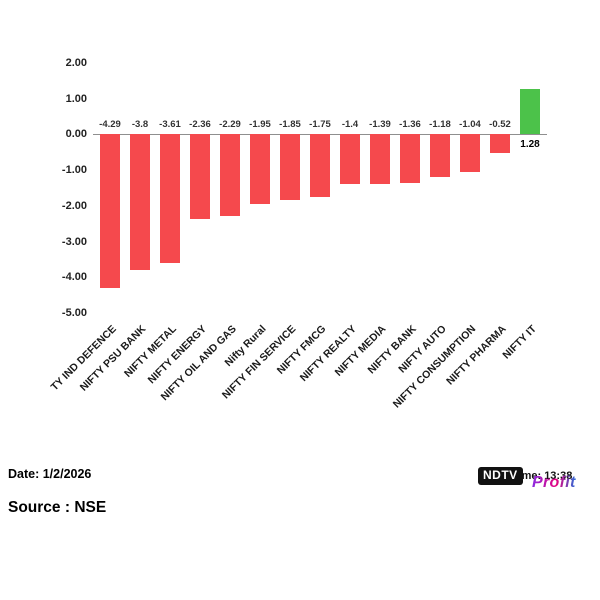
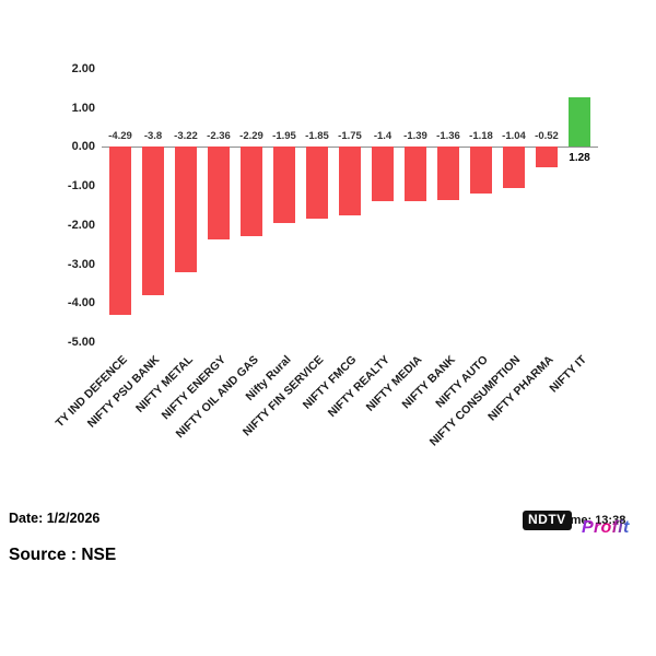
NIFTY METAL: -3.61 -> -3.22
